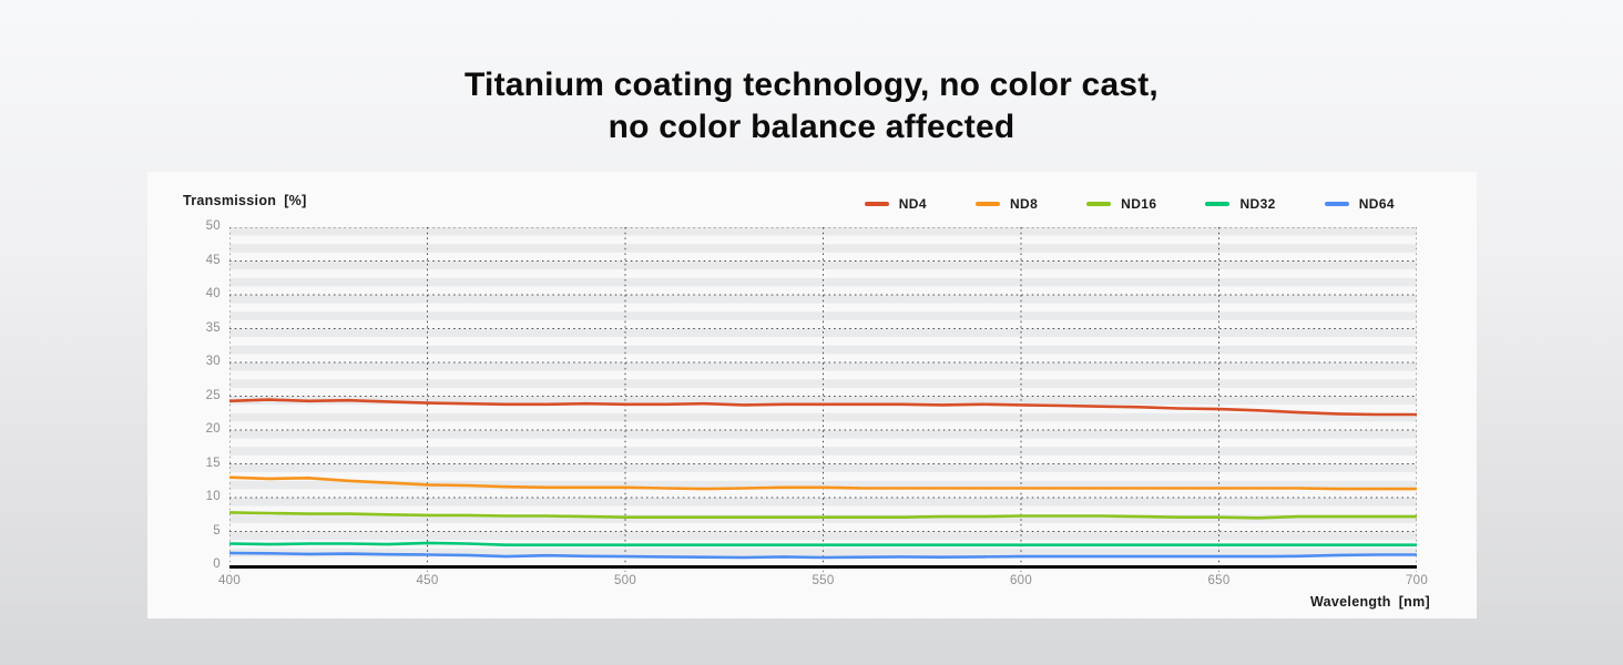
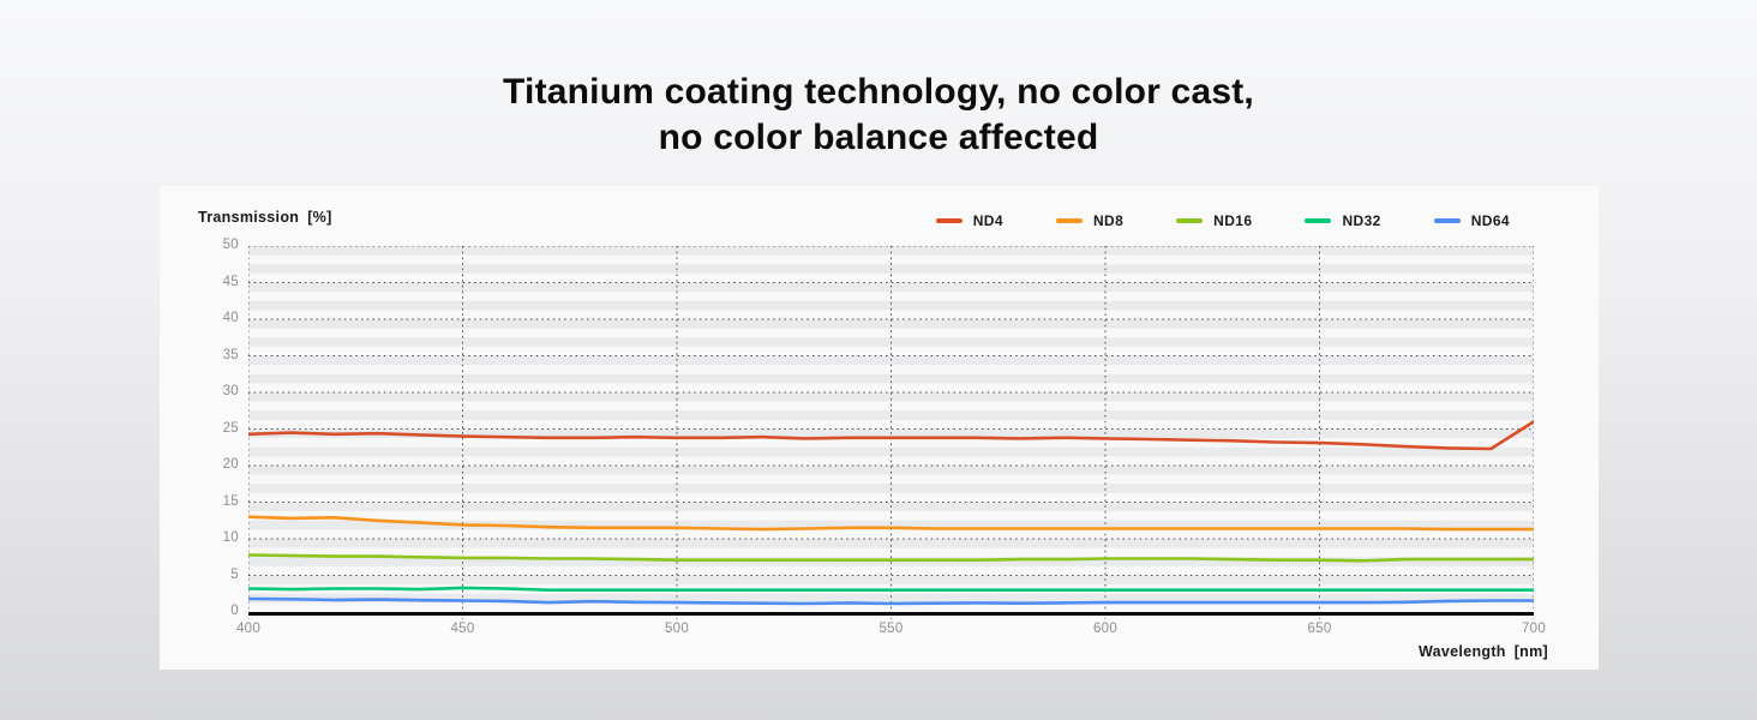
ND4/700: 22 -> 26
